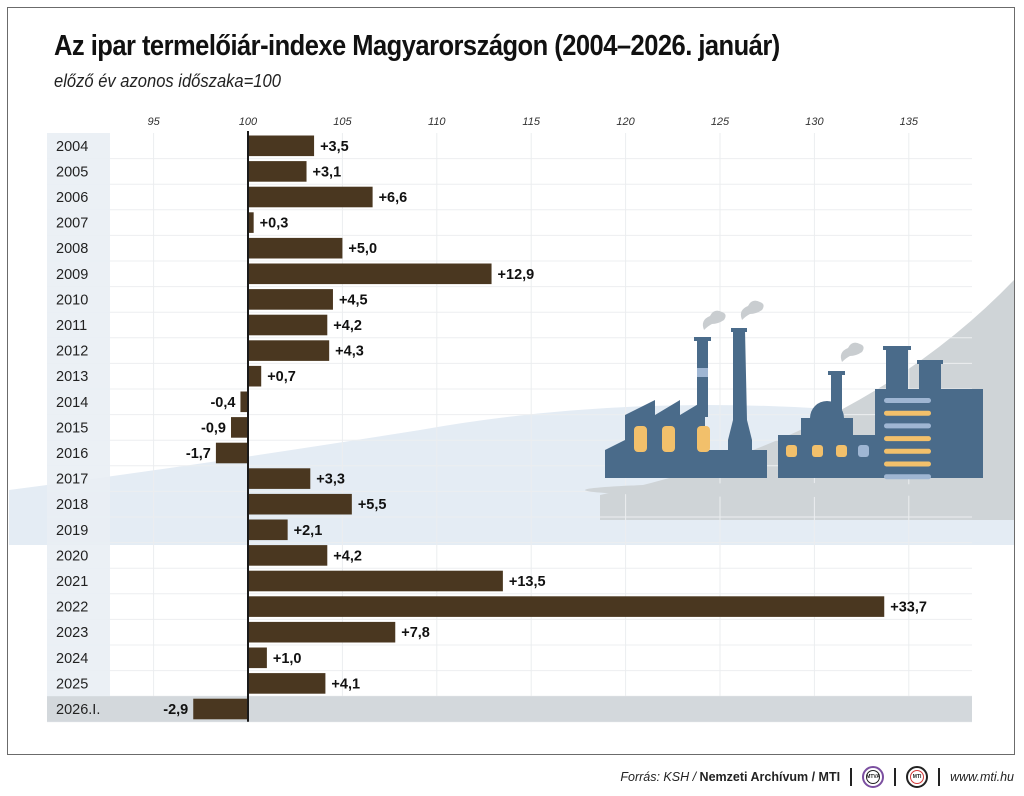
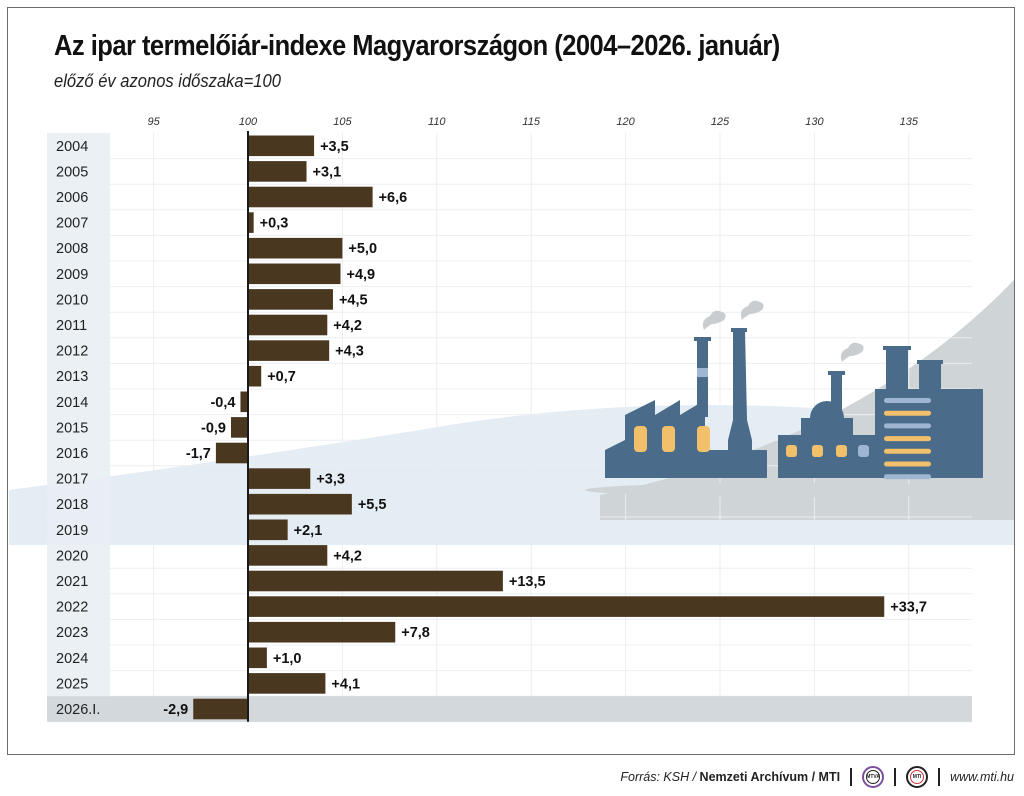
2009: +12,9 -> +4,9
